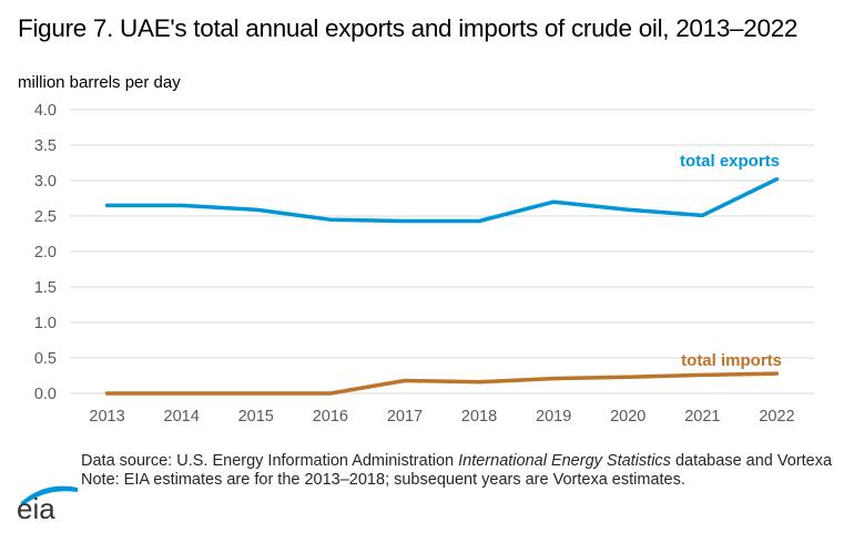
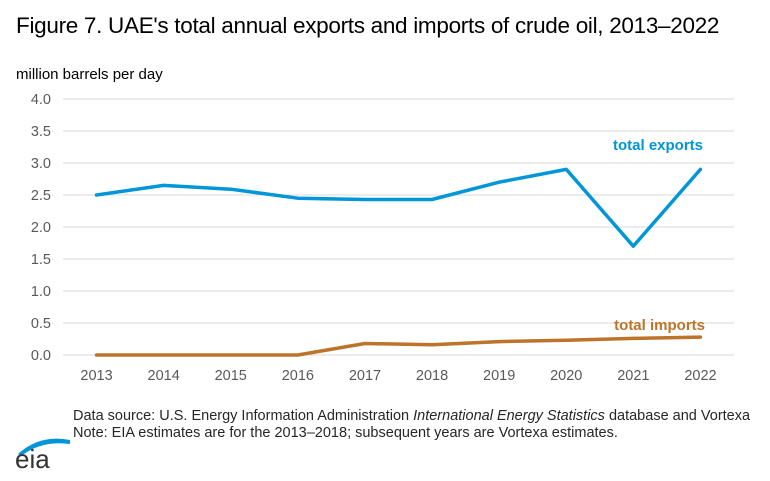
total exports/2013: 2.6 -> 2.5
total exports/2020: 2.6 -> 2.9
total exports/2021: 2.5 -> 1.7
total exports/2022: 3.0 -> 2.9
